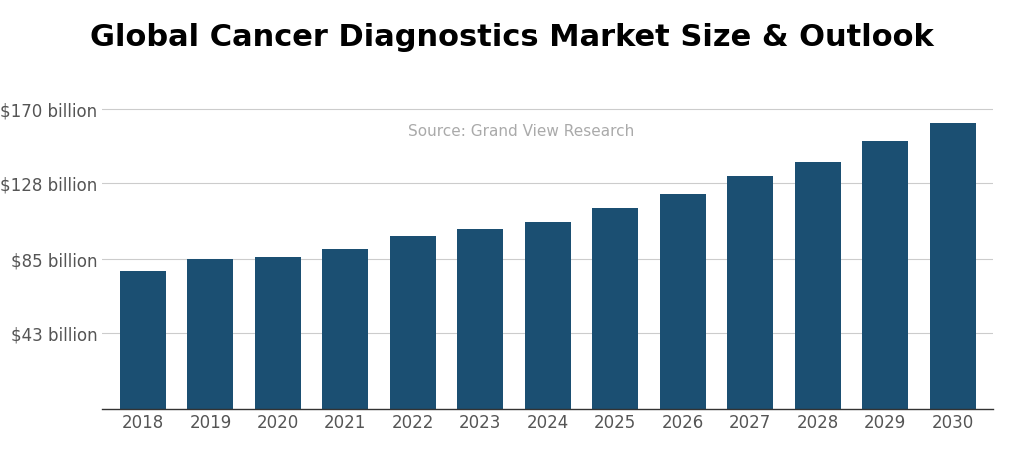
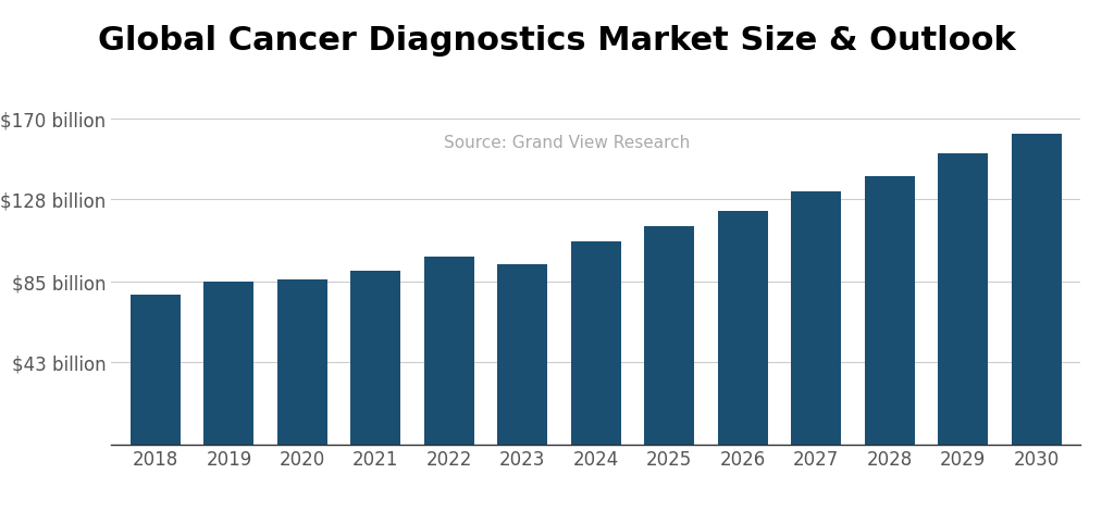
2023: $102 billion -> $94 billion
